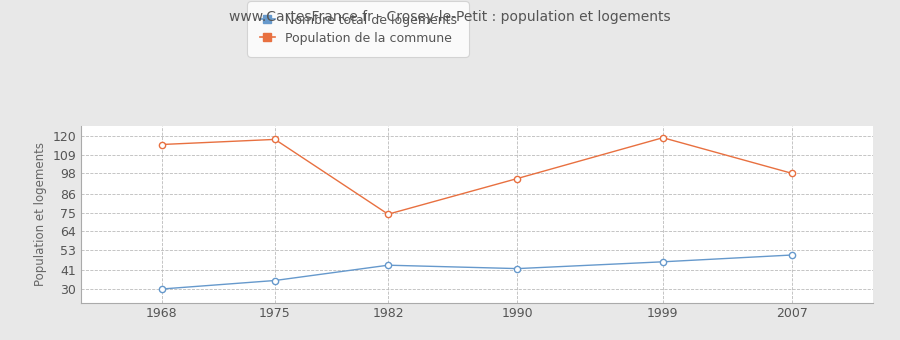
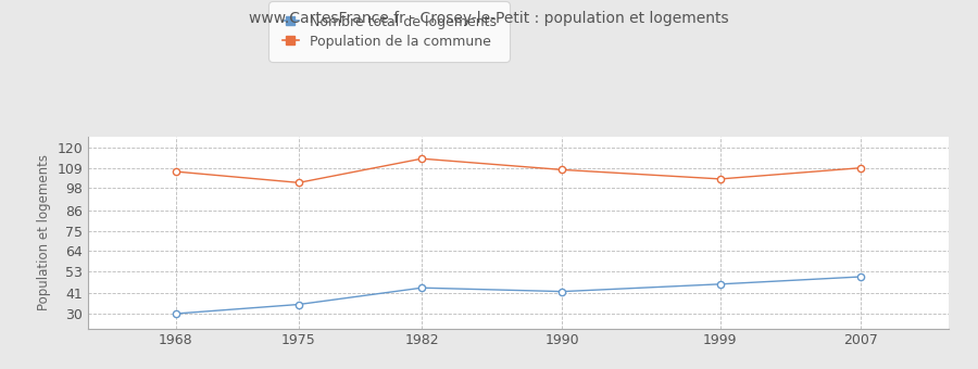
Population de la commune/1968: 115 -> 107
Population de la commune/1975: 118 -> 101
Population de la commune/1982: 74 -> 114
Population de la commune/1990: 95 -> 108
Population de la commune/1999: 119 -> 103
Population de la commune/2007: 98 -> 109
